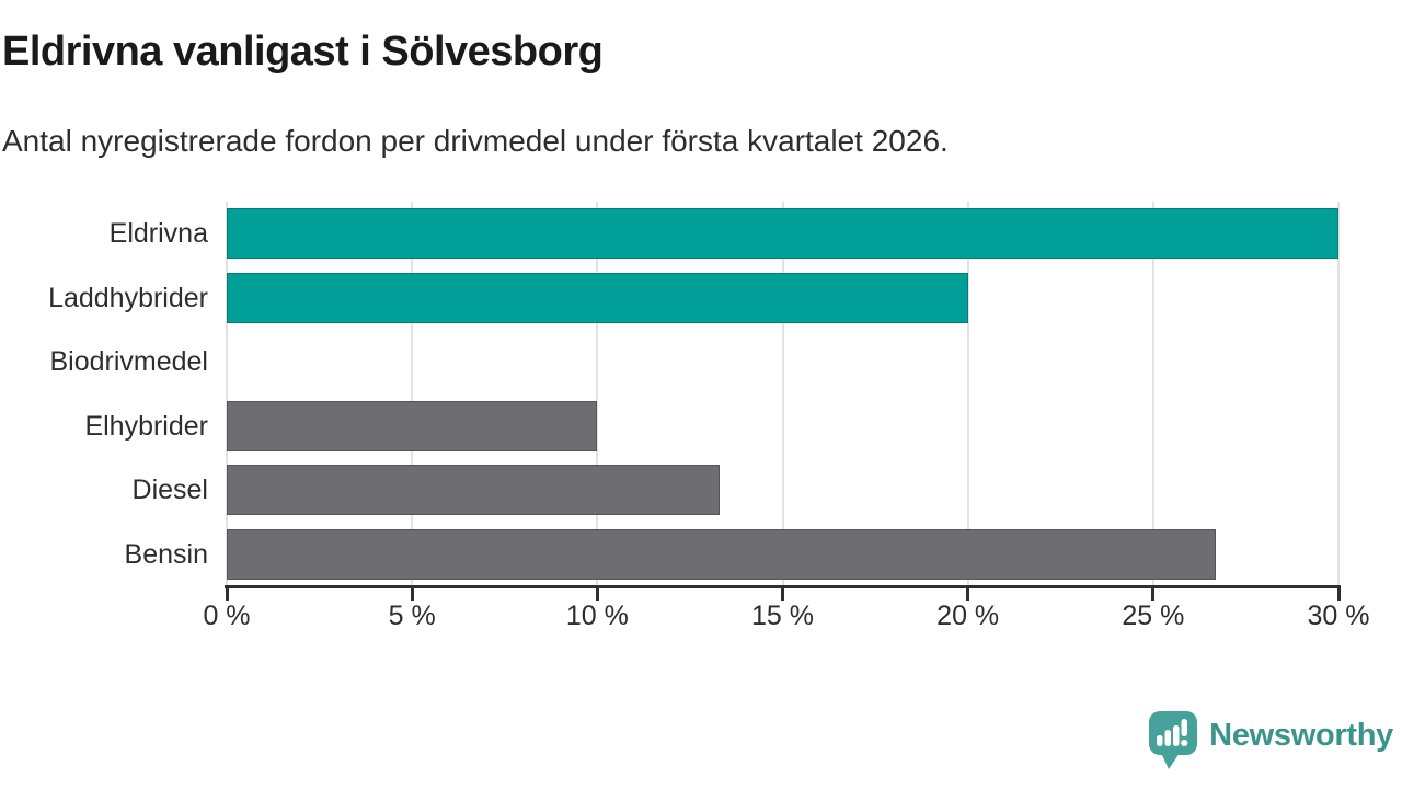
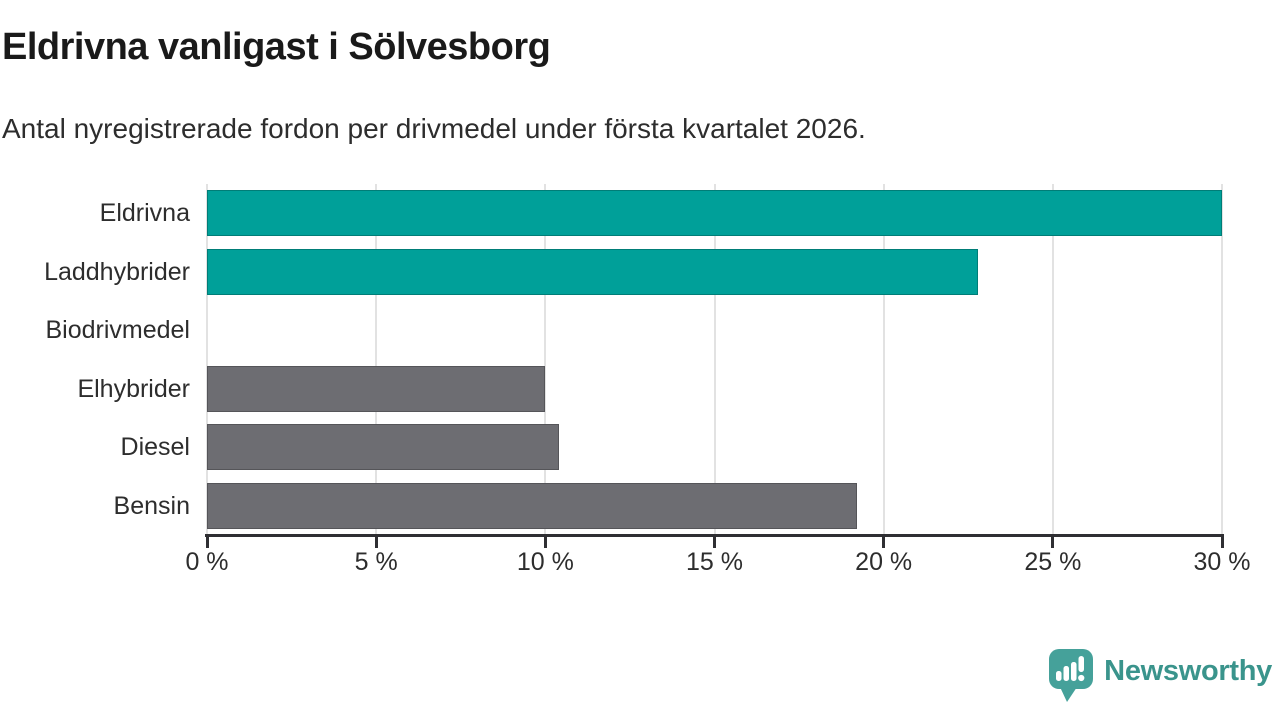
Laddhybrider: 20.0% -> 22.8%
Diesel: 13.3% -> 10.4%
Bensin: 26.7% -> 19.2%
